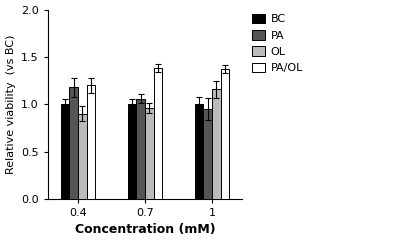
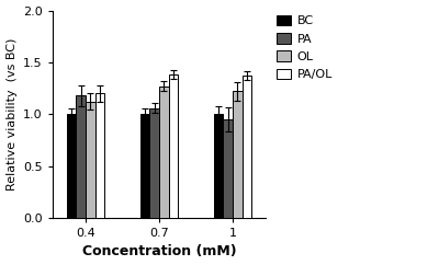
OL/0.4: 0.90 -> 1.12
OL/0.7: 0.96 -> 1.27
OL/1: 1.16 -> 1.22
